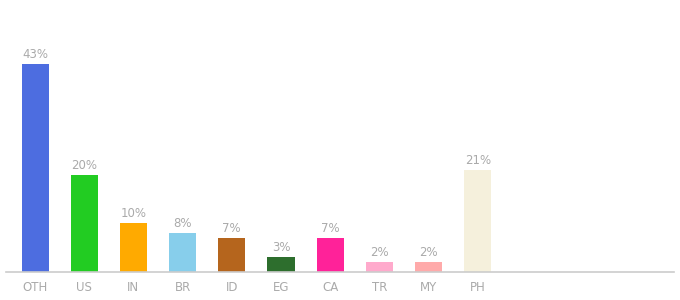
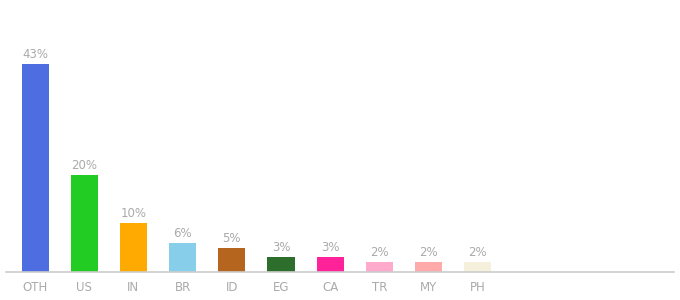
BR: 8% -> 6%
ID: 7% -> 5%
CA: 7% -> 3%
PH: 21% -> 2%
